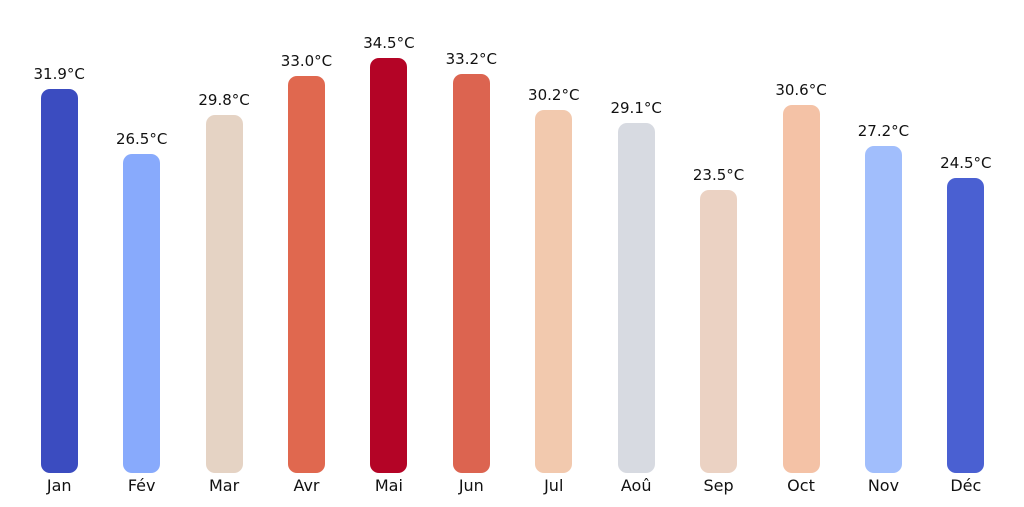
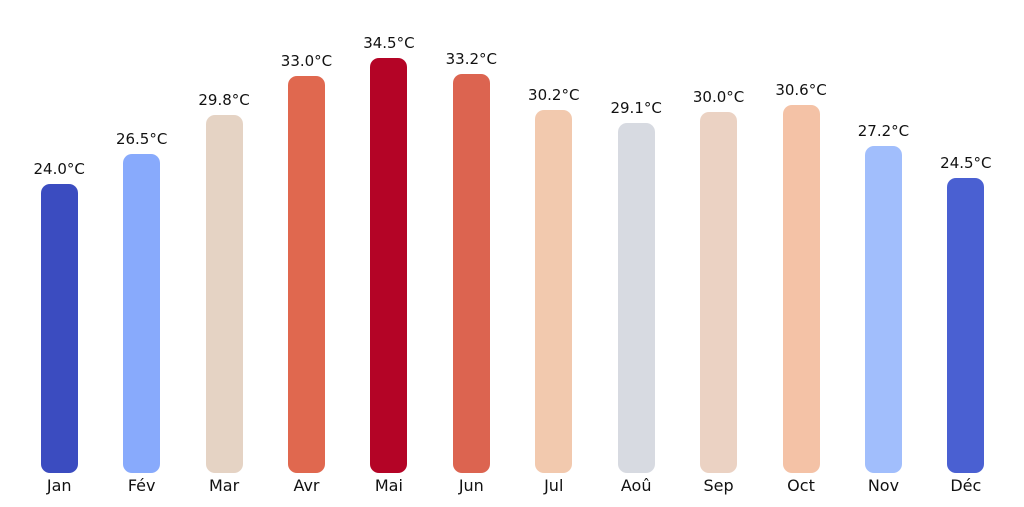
Jan: 31.9°C -> 24.0°C
Sep: 23.5°C -> 30.0°C
